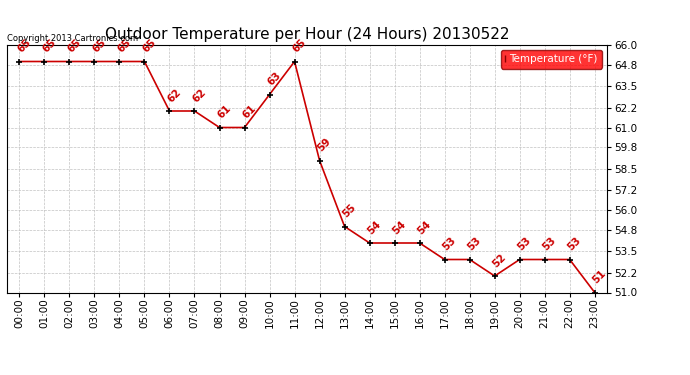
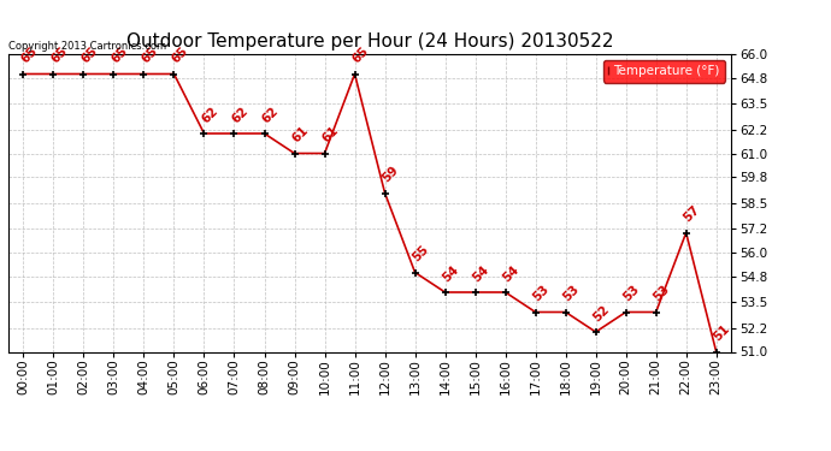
08:00: 61 -> 62
10:00: 63 -> 61
22:00: 53 -> 57
